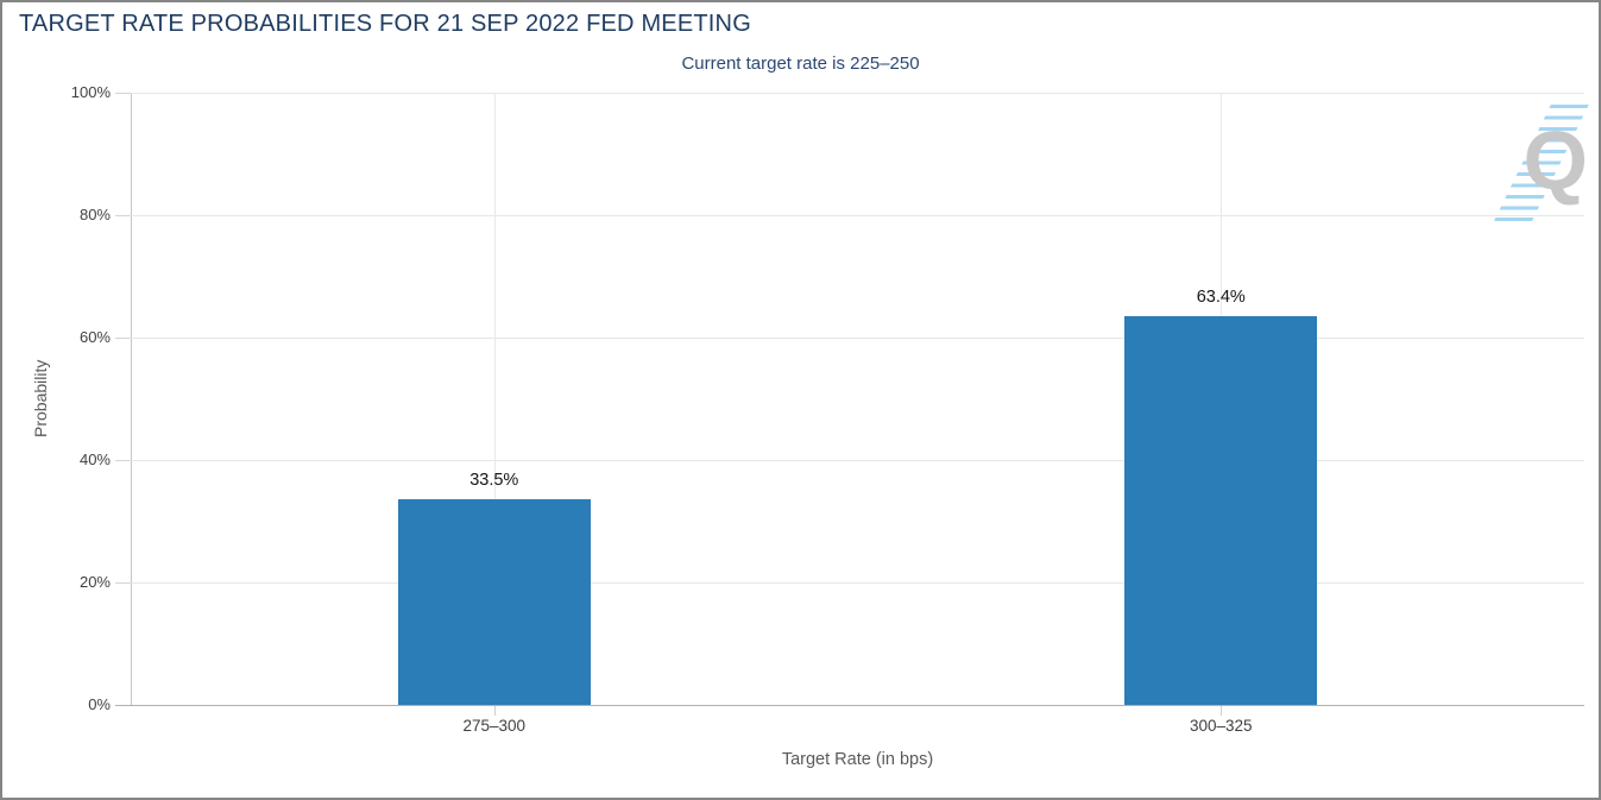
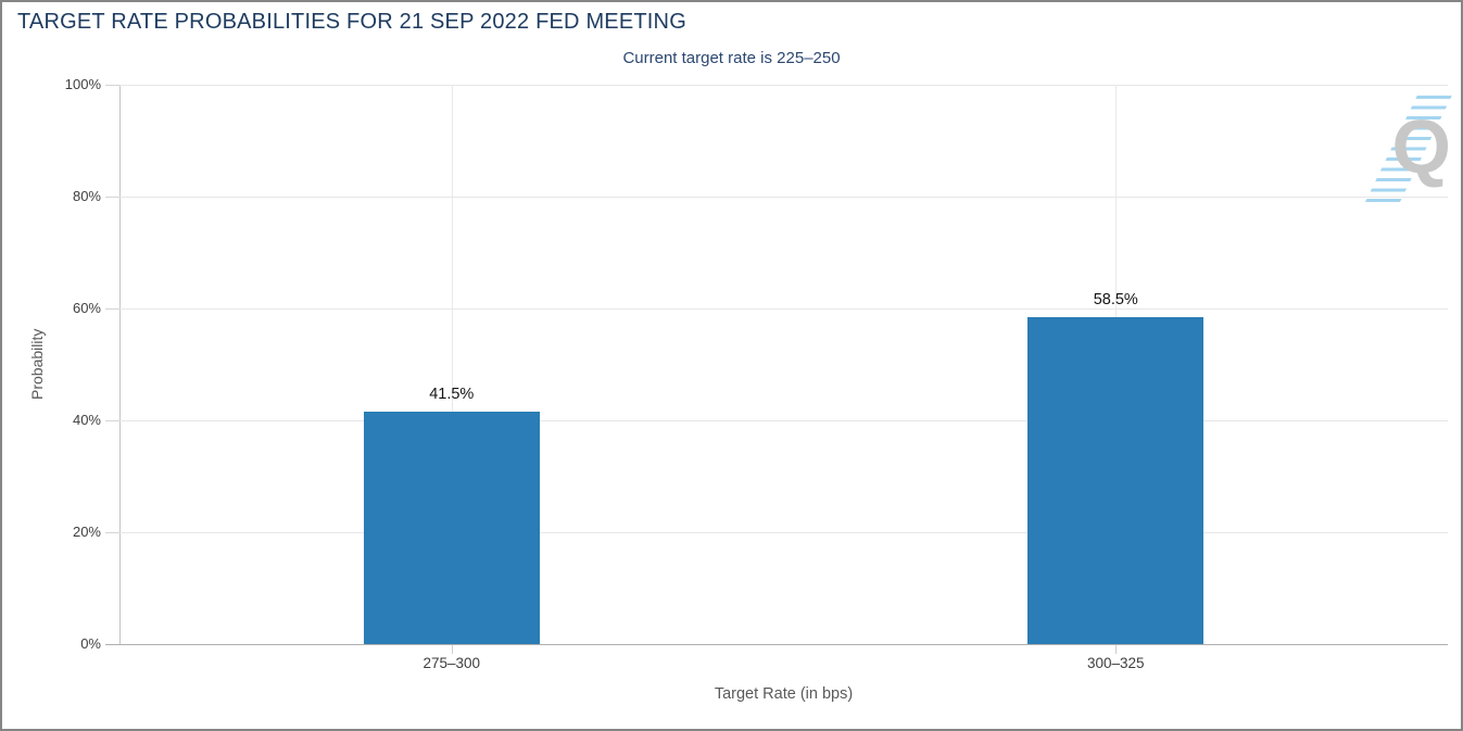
275–300: 33.5% -> 41.5%
300–325: 63.4% -> 58.5%
